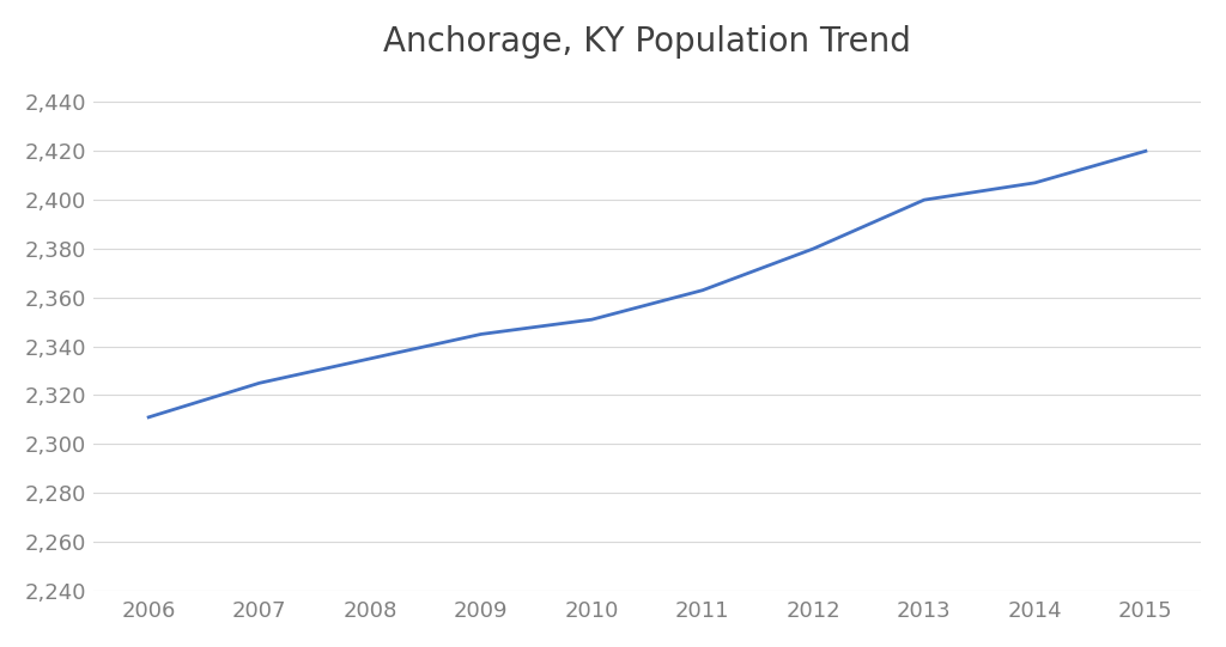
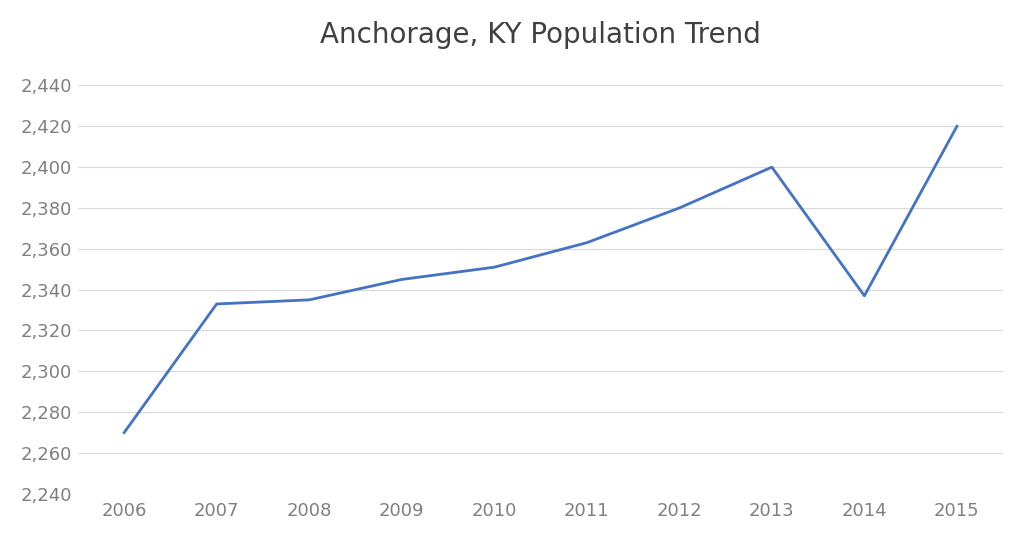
2006: 2,311 -> 2,270
2007: 2,325 -> 2,333
2014: 2,407 -> 2,337
